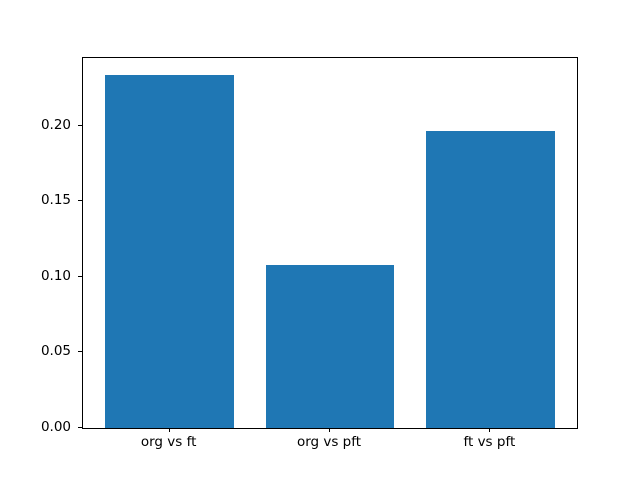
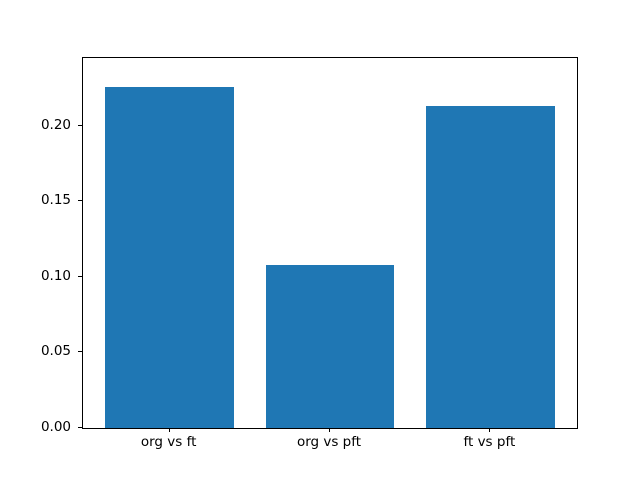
org vs ft: 0.234 -> 0.226
ft vs pft: 0.197 -> 0.213
